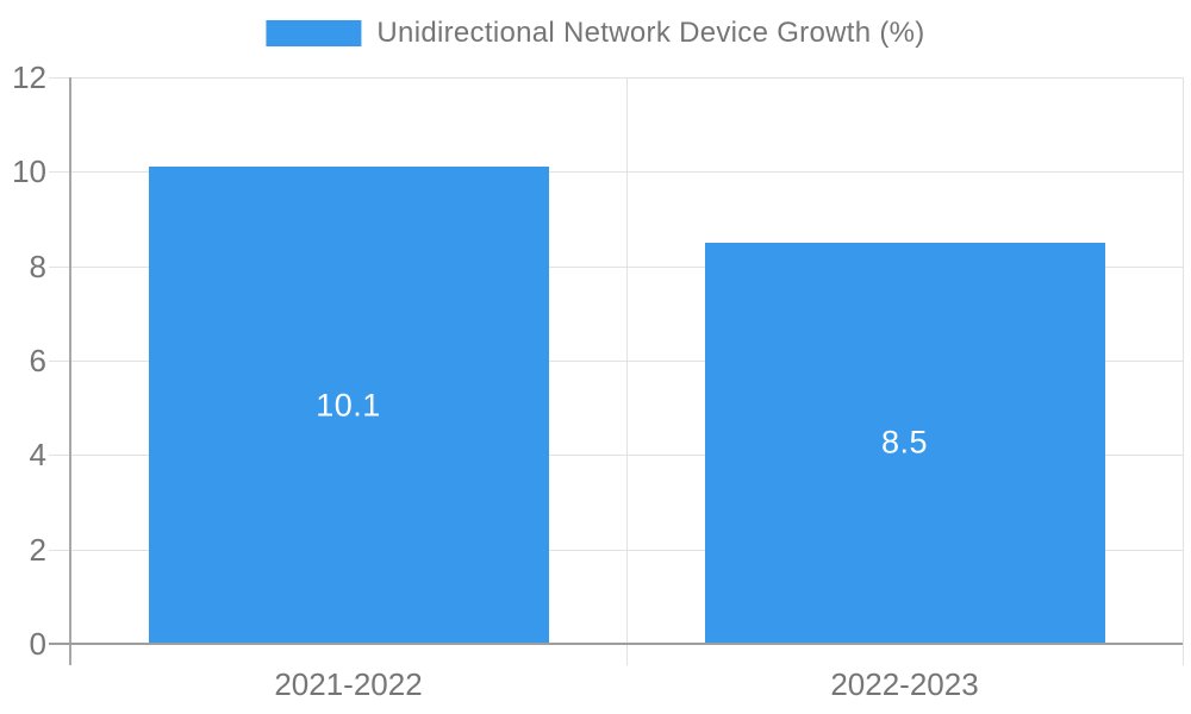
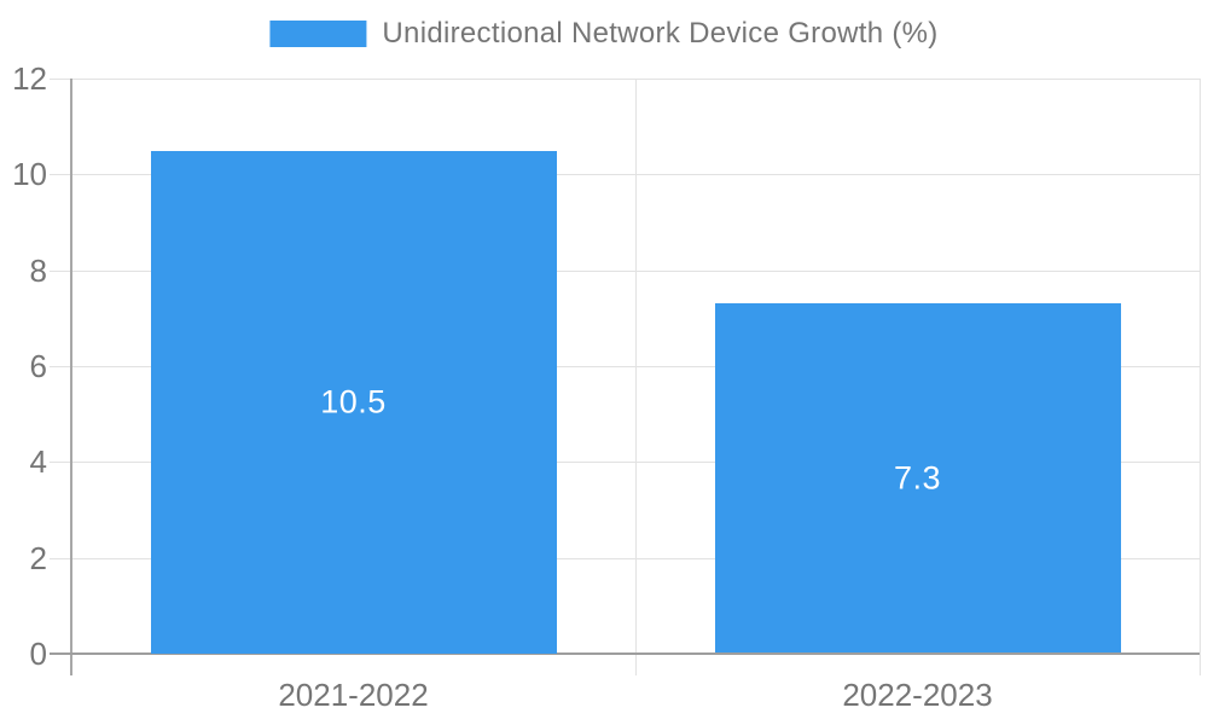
2021-2022: 10.1 -> 10.5
2022-2023: 8.5 -> 7.3
